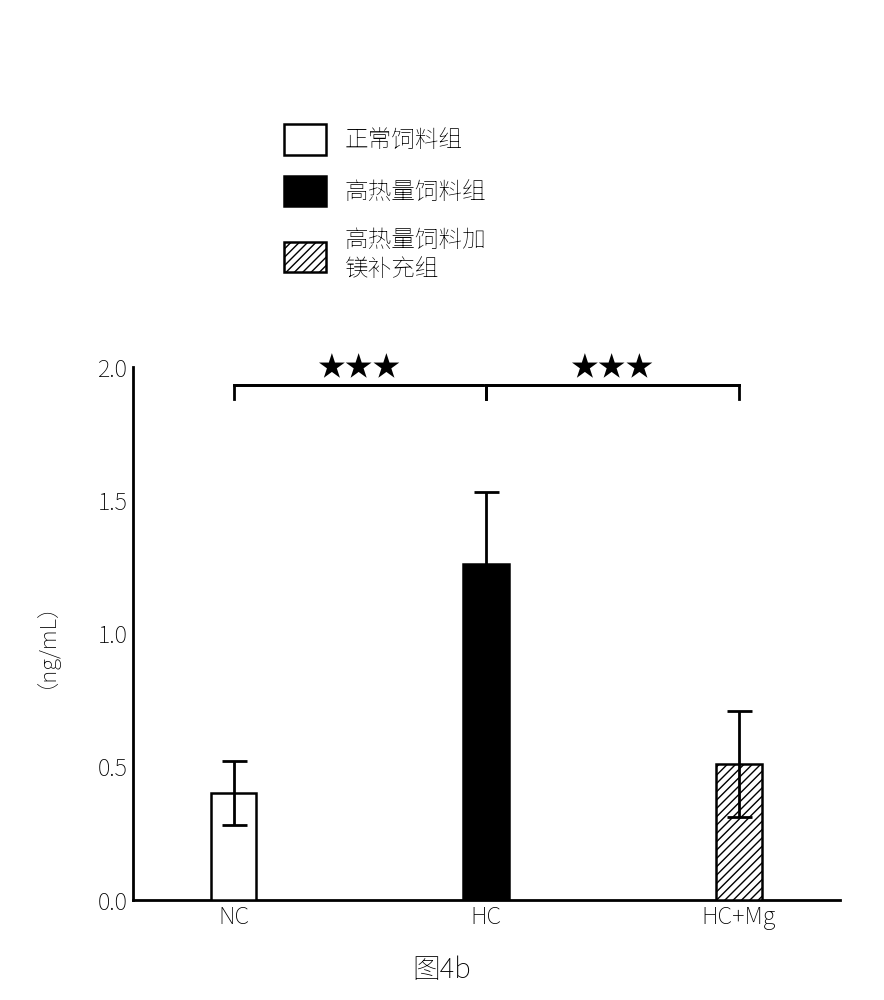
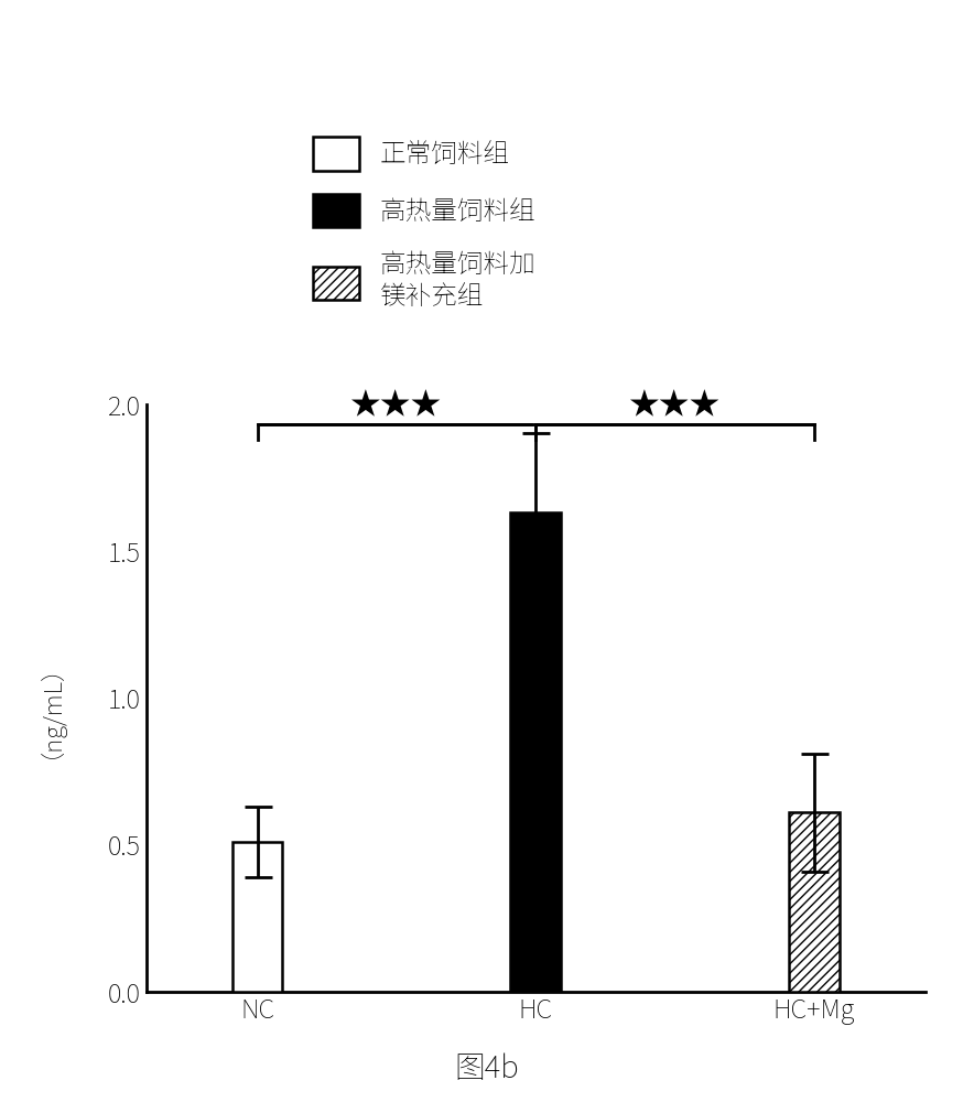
NC: 0.40 -> 0.51
HC: 1.26 -> 1.63
HC+Mg: 0.51 -> 0.61
